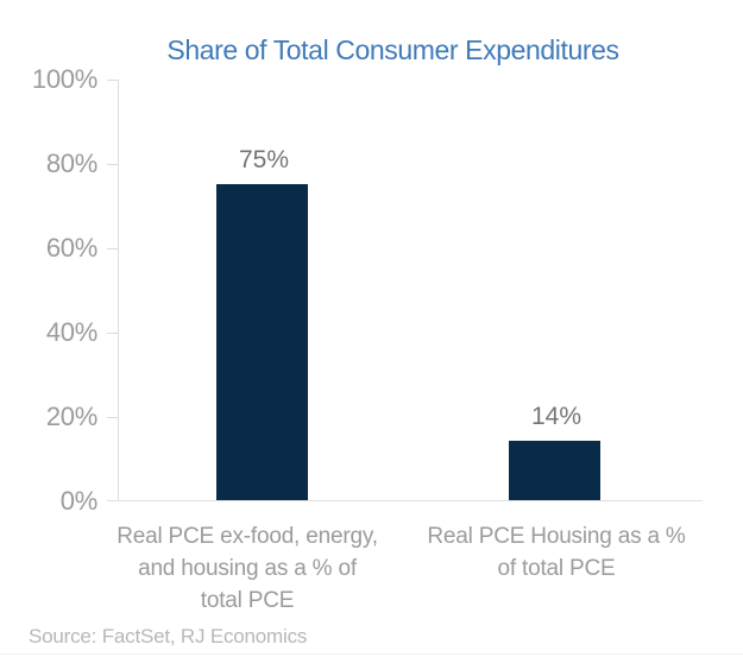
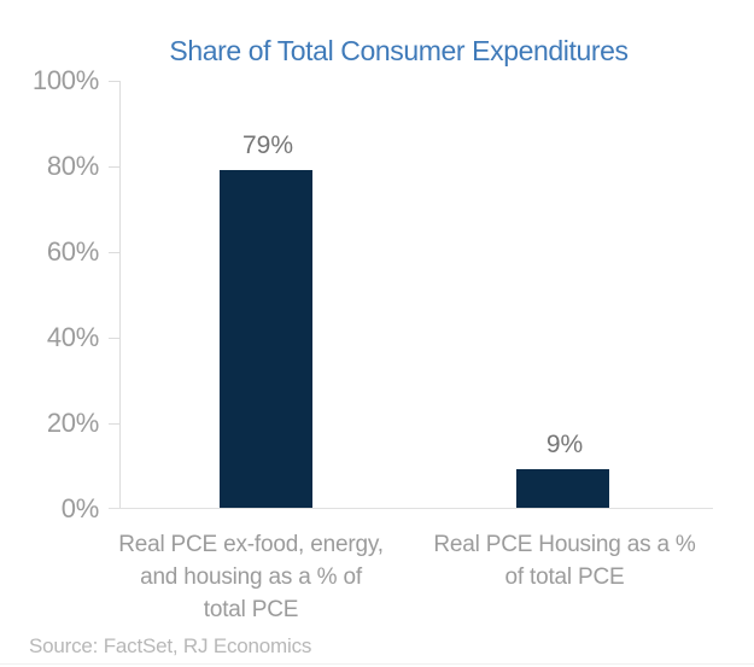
Real PCE ex-food, energy, and housing as a % of total PCE: 75% -> 79%
Real PCE Housing as a % of total PCE: 14% -> 9%
